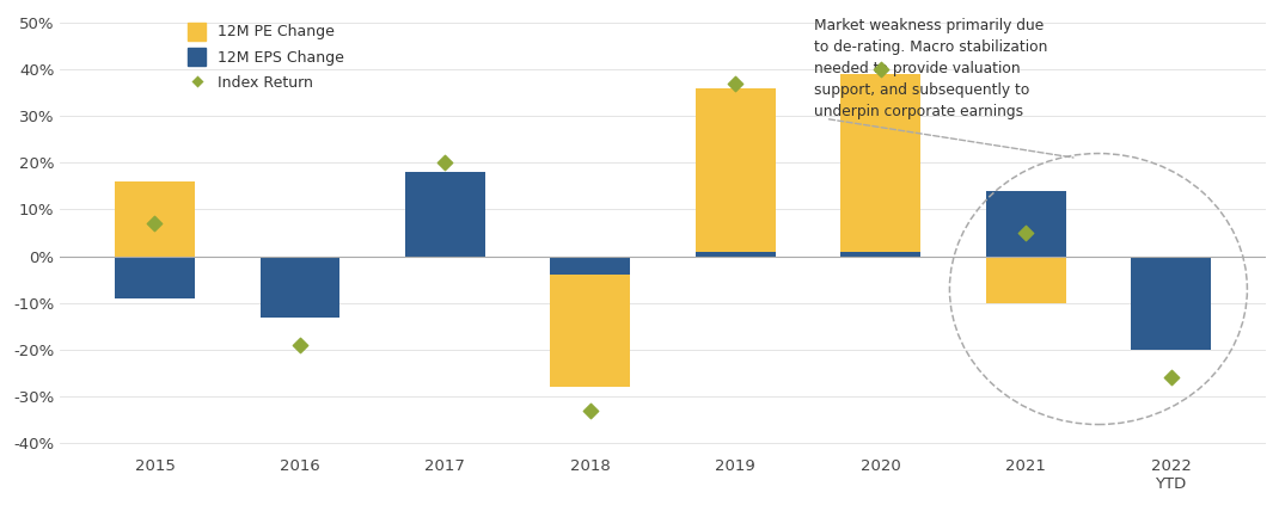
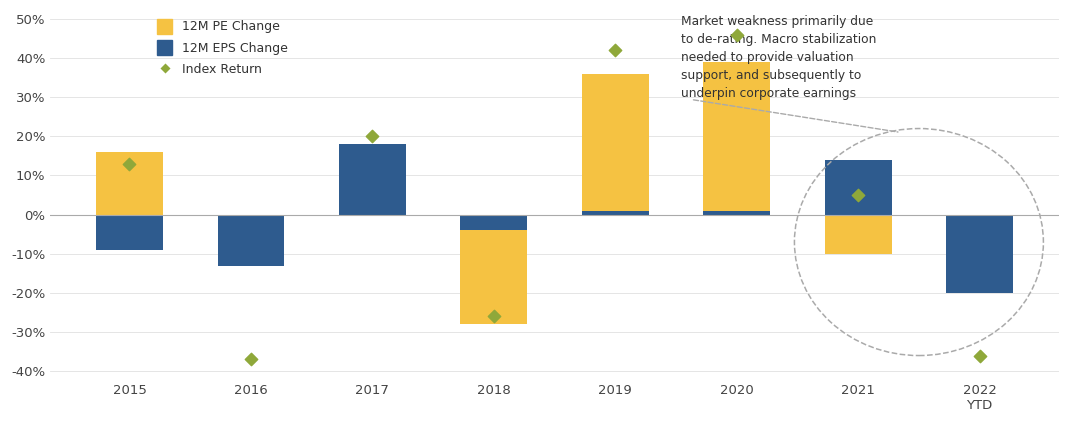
Index Return/2015: 7% -> 13%
Index Return/2016: -19% -> -37%
Index Return/2018: -33% -> -26%
Index Return/2019: 37% -> 42%
Index Return/2020: 40% -> 46%
Index Return/2022 YTD: -26% -> -36%
